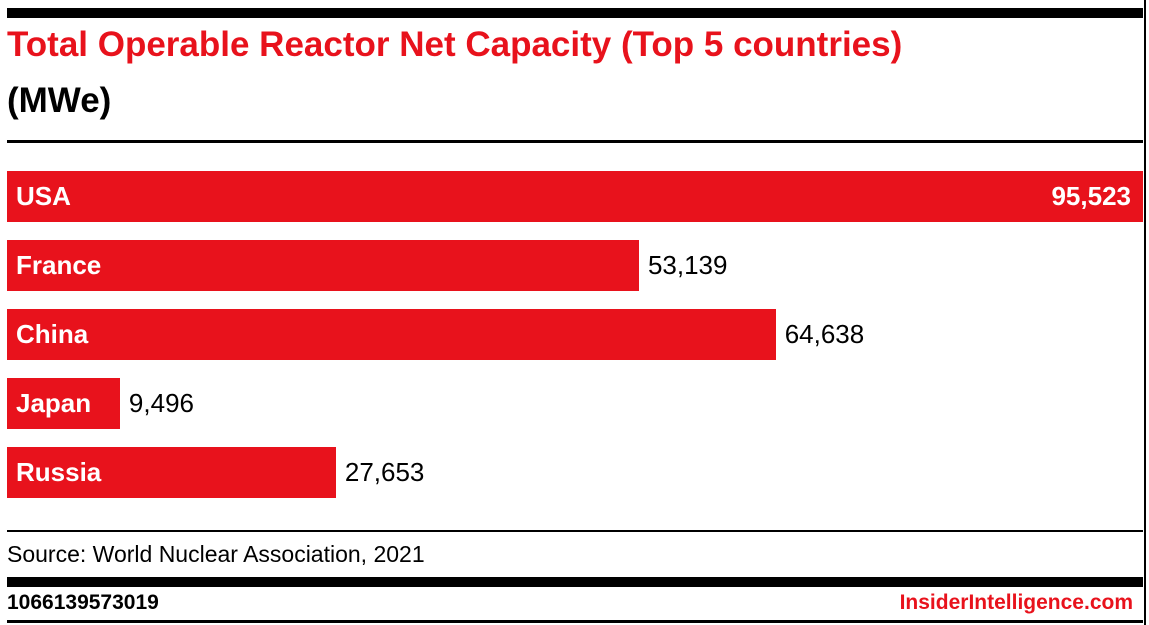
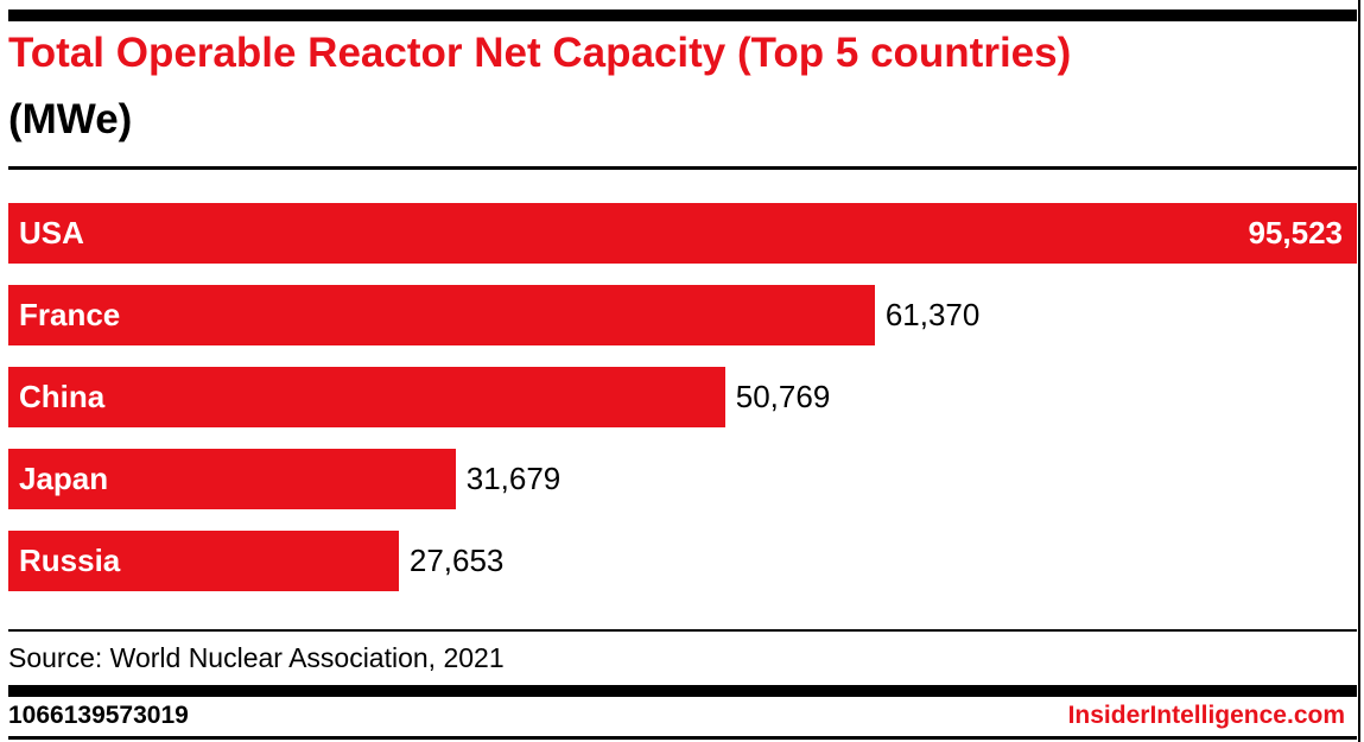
France: 53,139 -> 61,370
China: 64,638 -> 50,769
Japan: 9,496 -> 31,679
